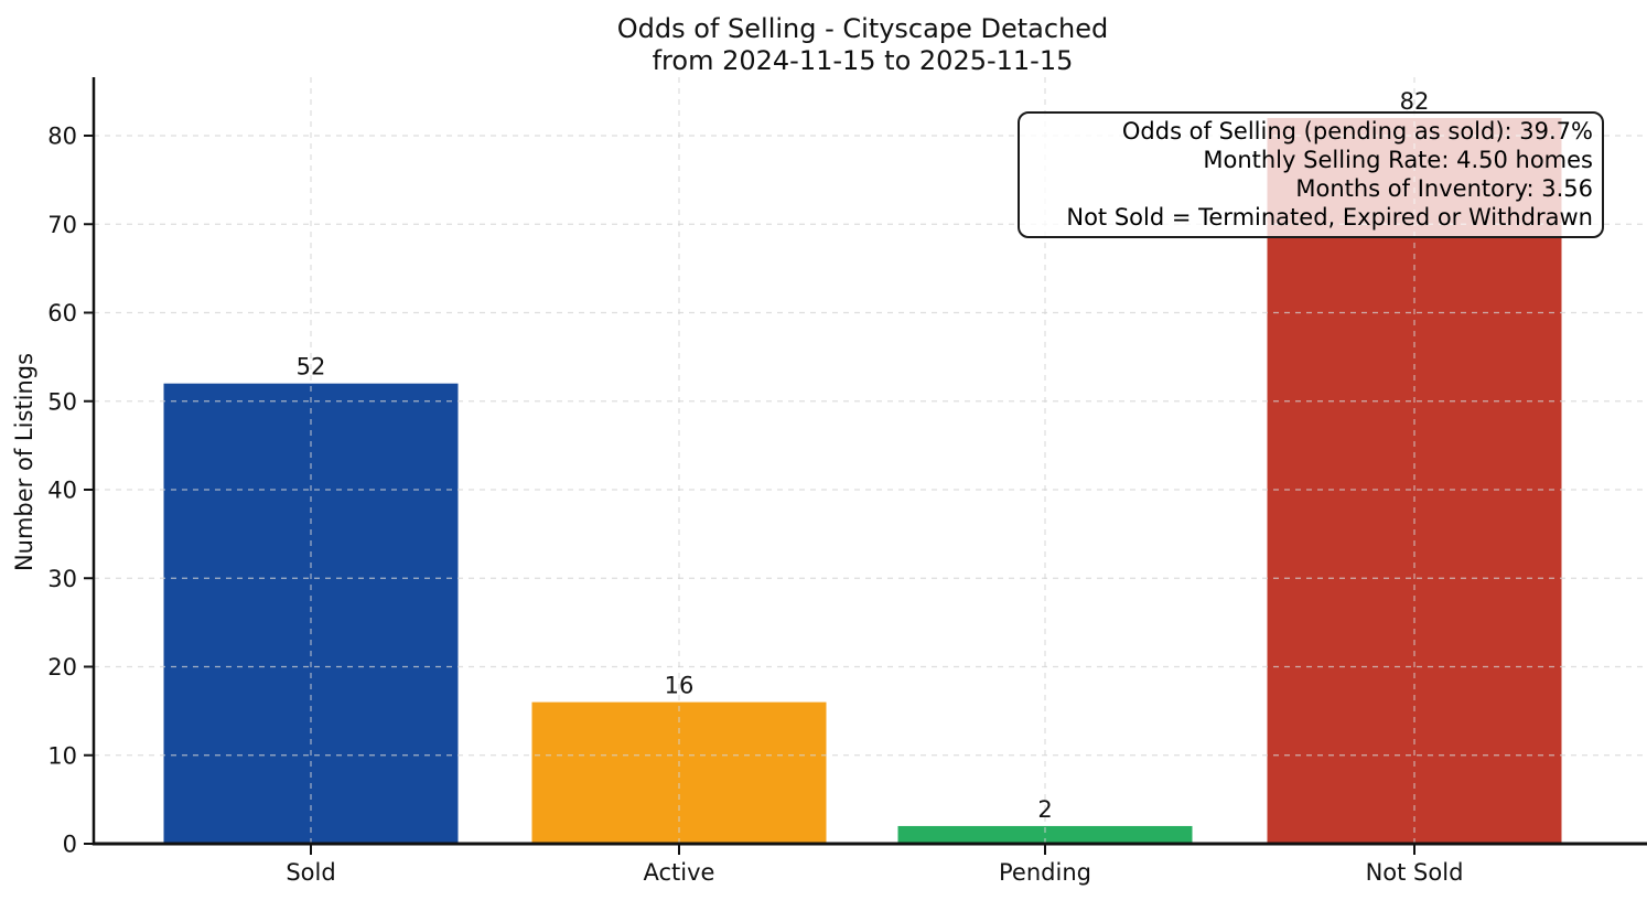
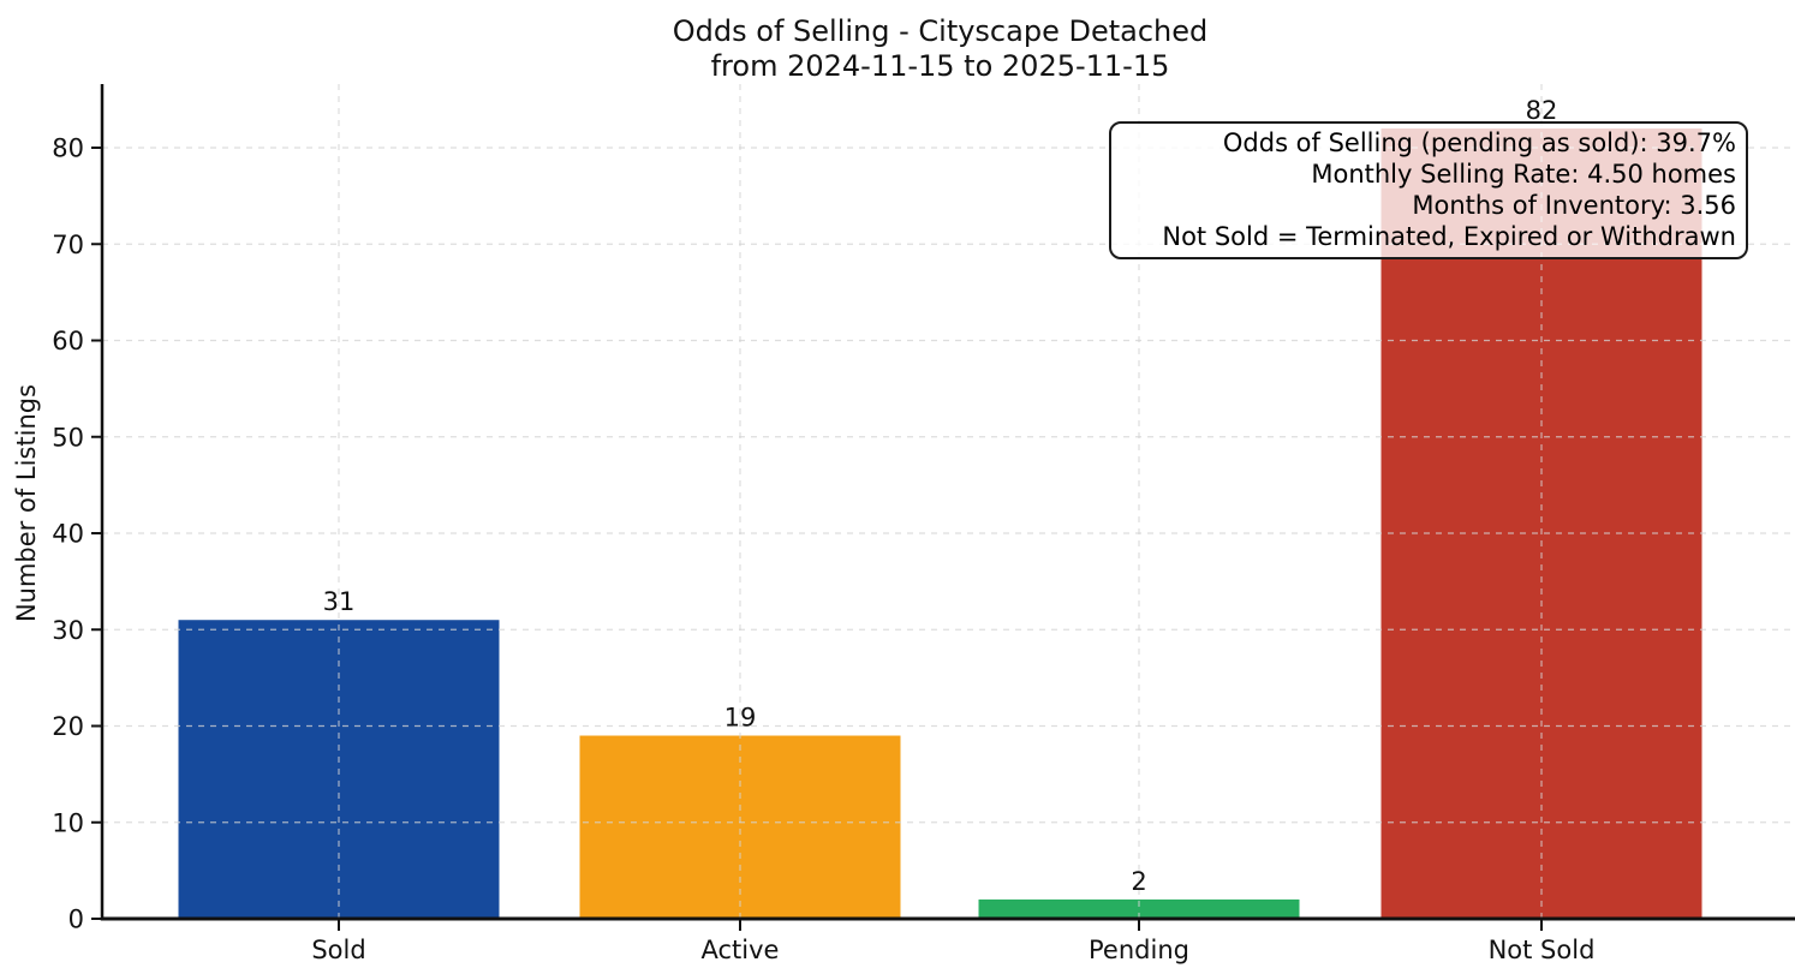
Sold: 52 -> 31
Active: 16 -> 19
